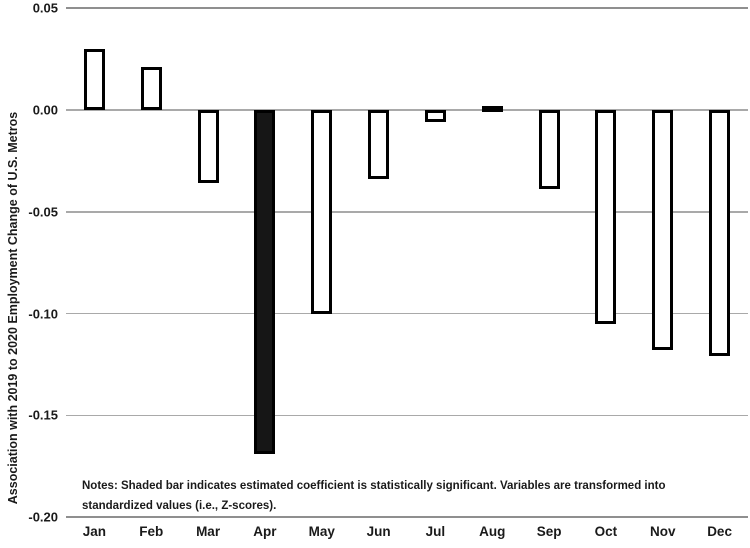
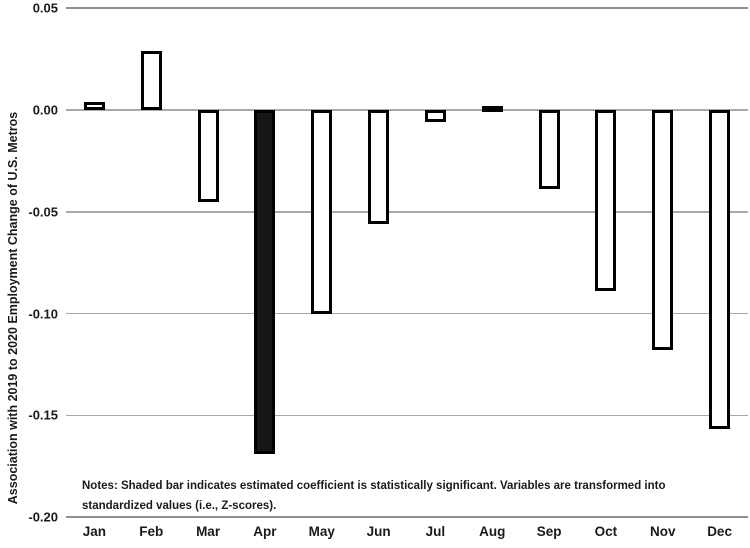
Jan: 0.030 -> 0.004
Feb: 0.021 -> 0.029
Mar: -0.036 -> -0.045
Jun: -0.034 -> -0.056
Oct: -0.105 -> -0.089
Dec: -0.121 -> -0.157
